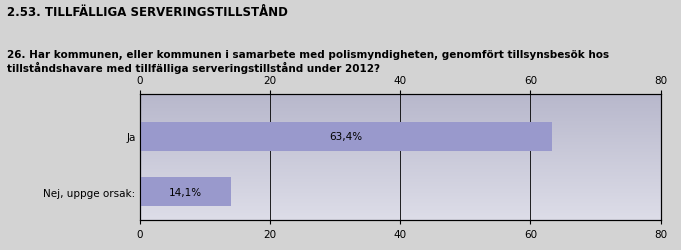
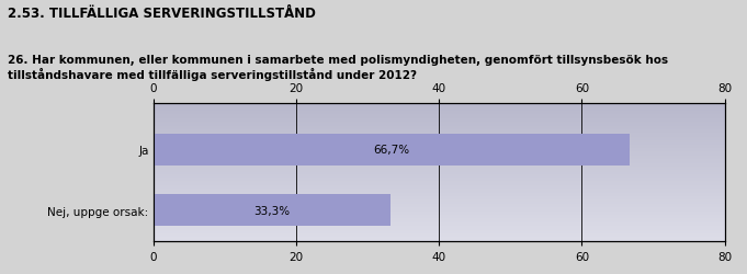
Ja: 63,4% -> 66,7%
Nej, uppge orsak:: 14,1% -> 33,3%
